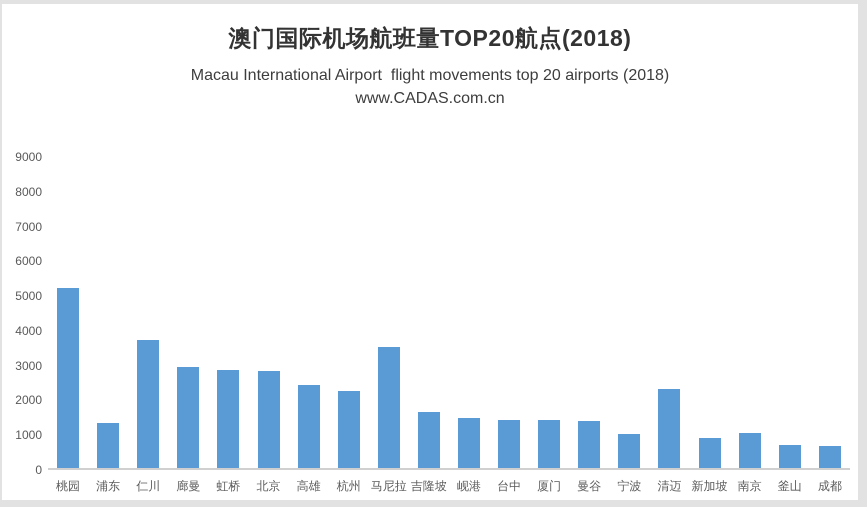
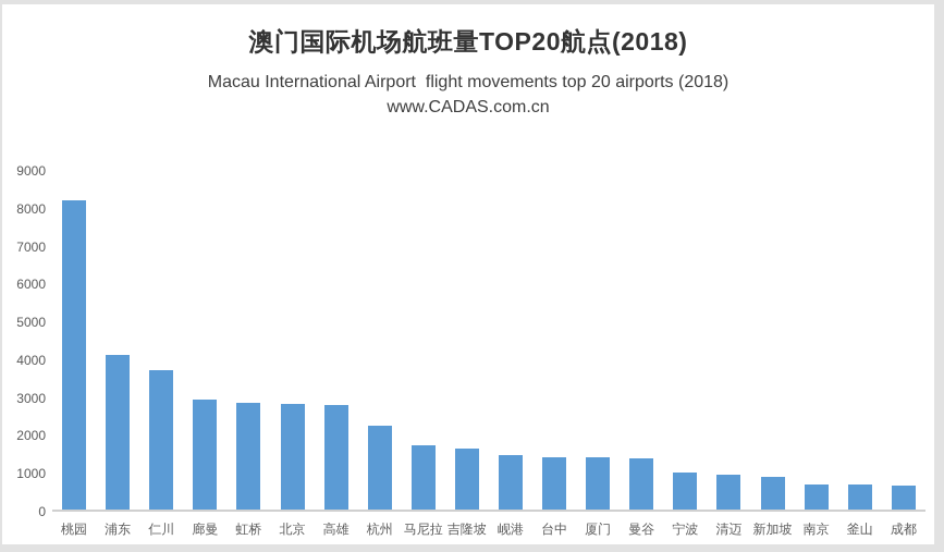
桃园: 5200 -> 8200
浦东: 1300 -> 4100
高雄: 2400 -> 2800
马尼拉: 3500 -> 1700
清迈: 2300 -> 900
南京: 1000 -> 700
